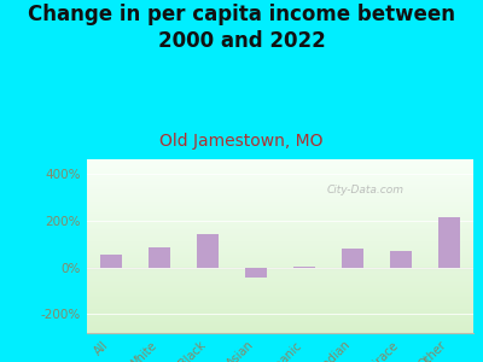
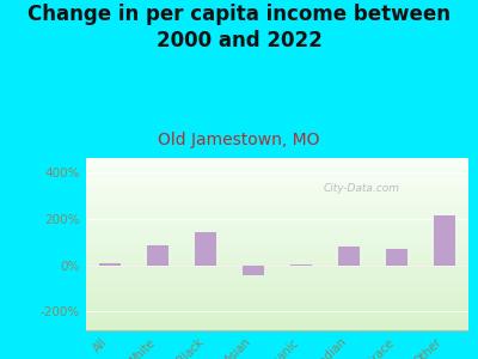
All: 60% -> 10%
